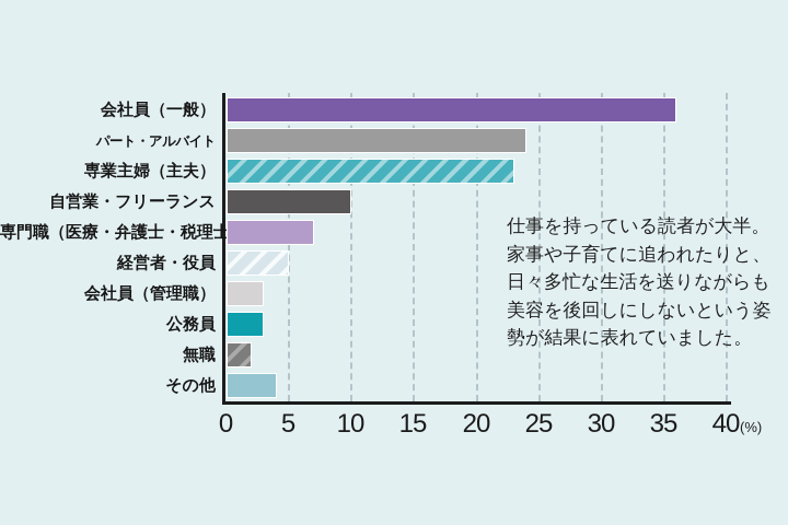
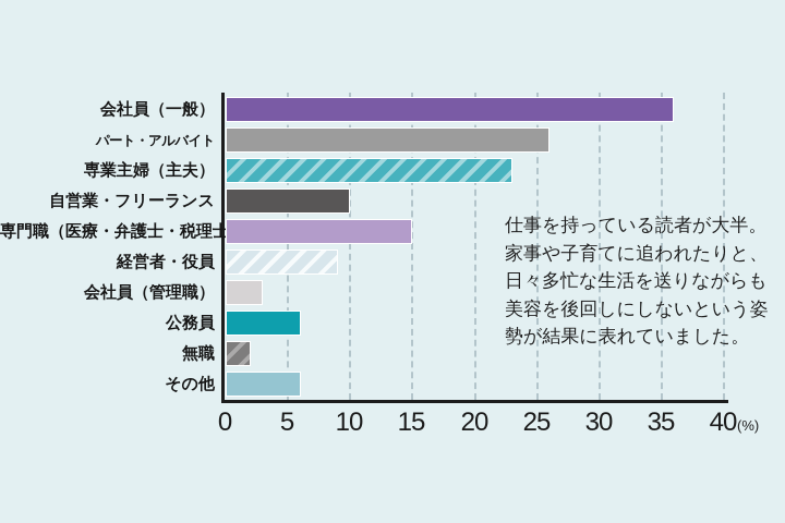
パート・アルバイト: 24 -> 26
専門職（医療・弁護士・税理士）: 7 -> 15
経営者・役員: 5 -> 9
公務員: 3 -> 6
その他: 4 -> 6
